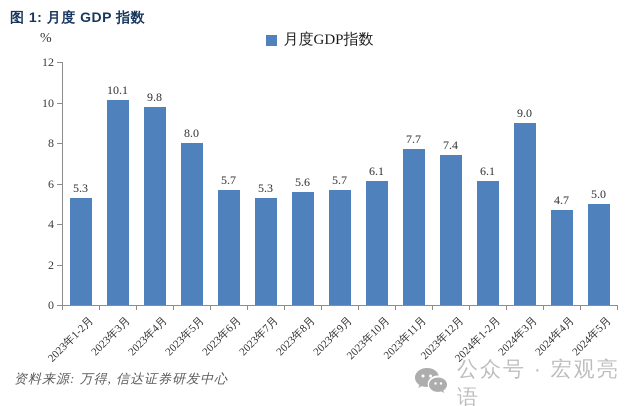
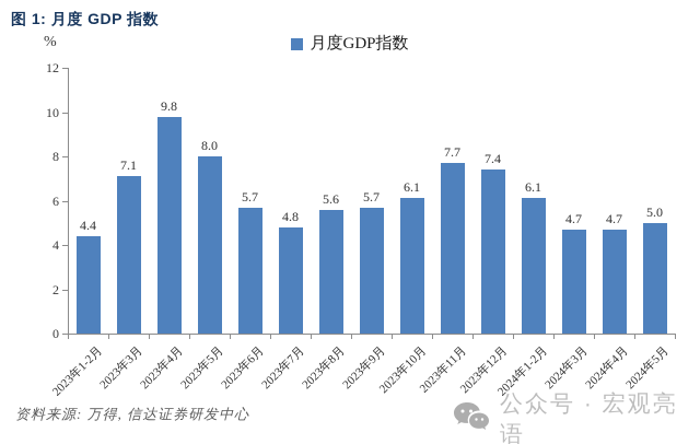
2023年1-2月: 5.3 -> 4.4
2023年3月: 10.1 -> 7.1
2023年7月: 5.3 -> 4.8
2024年3月: 9.0 -> 4.7
